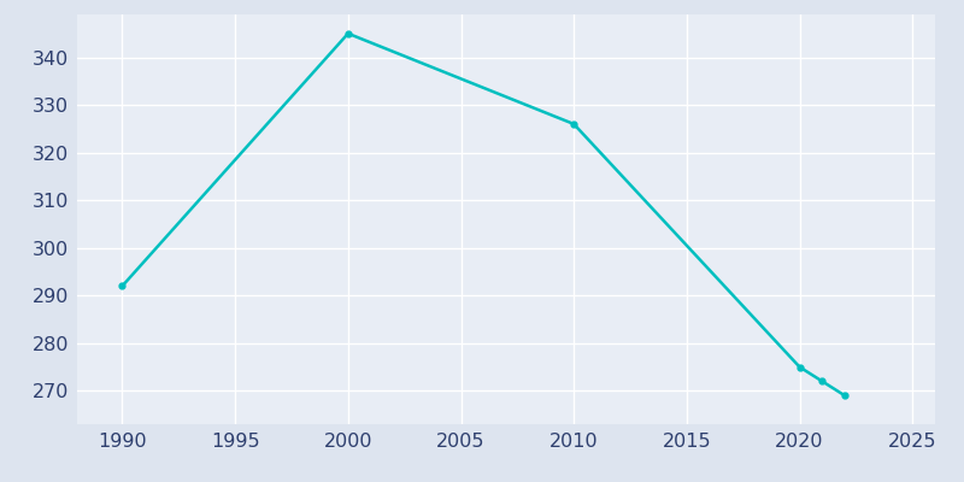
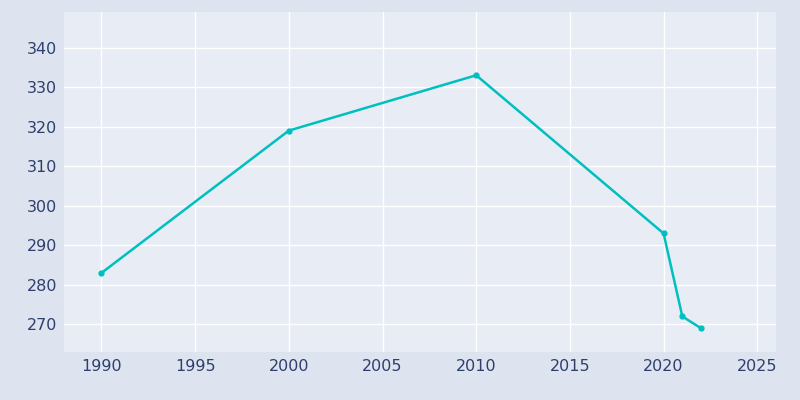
1990: 292 -> 283
2000: 345 -> 319
2010: 326 -> 333
2020: 275 -> 293
